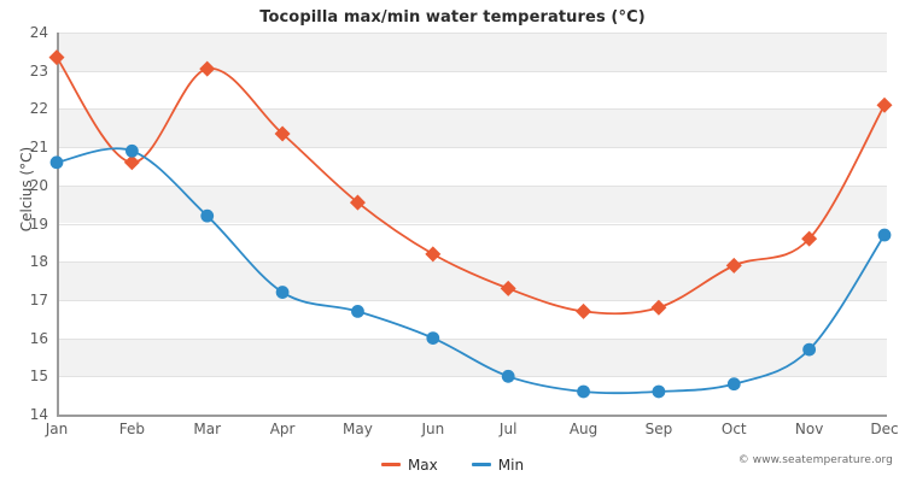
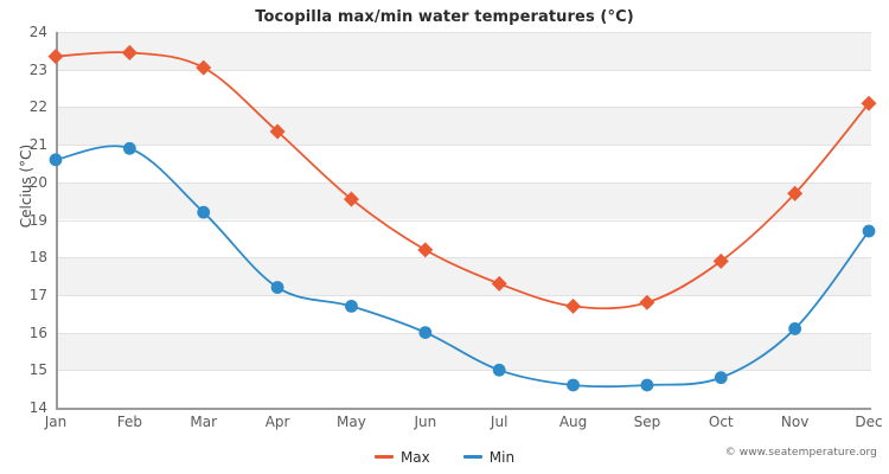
Max/Feb: 20.6 -> 23.4
Max/Nov: 18.6 -> 19.7
Min/Nov: 15.7 -> 16.1
